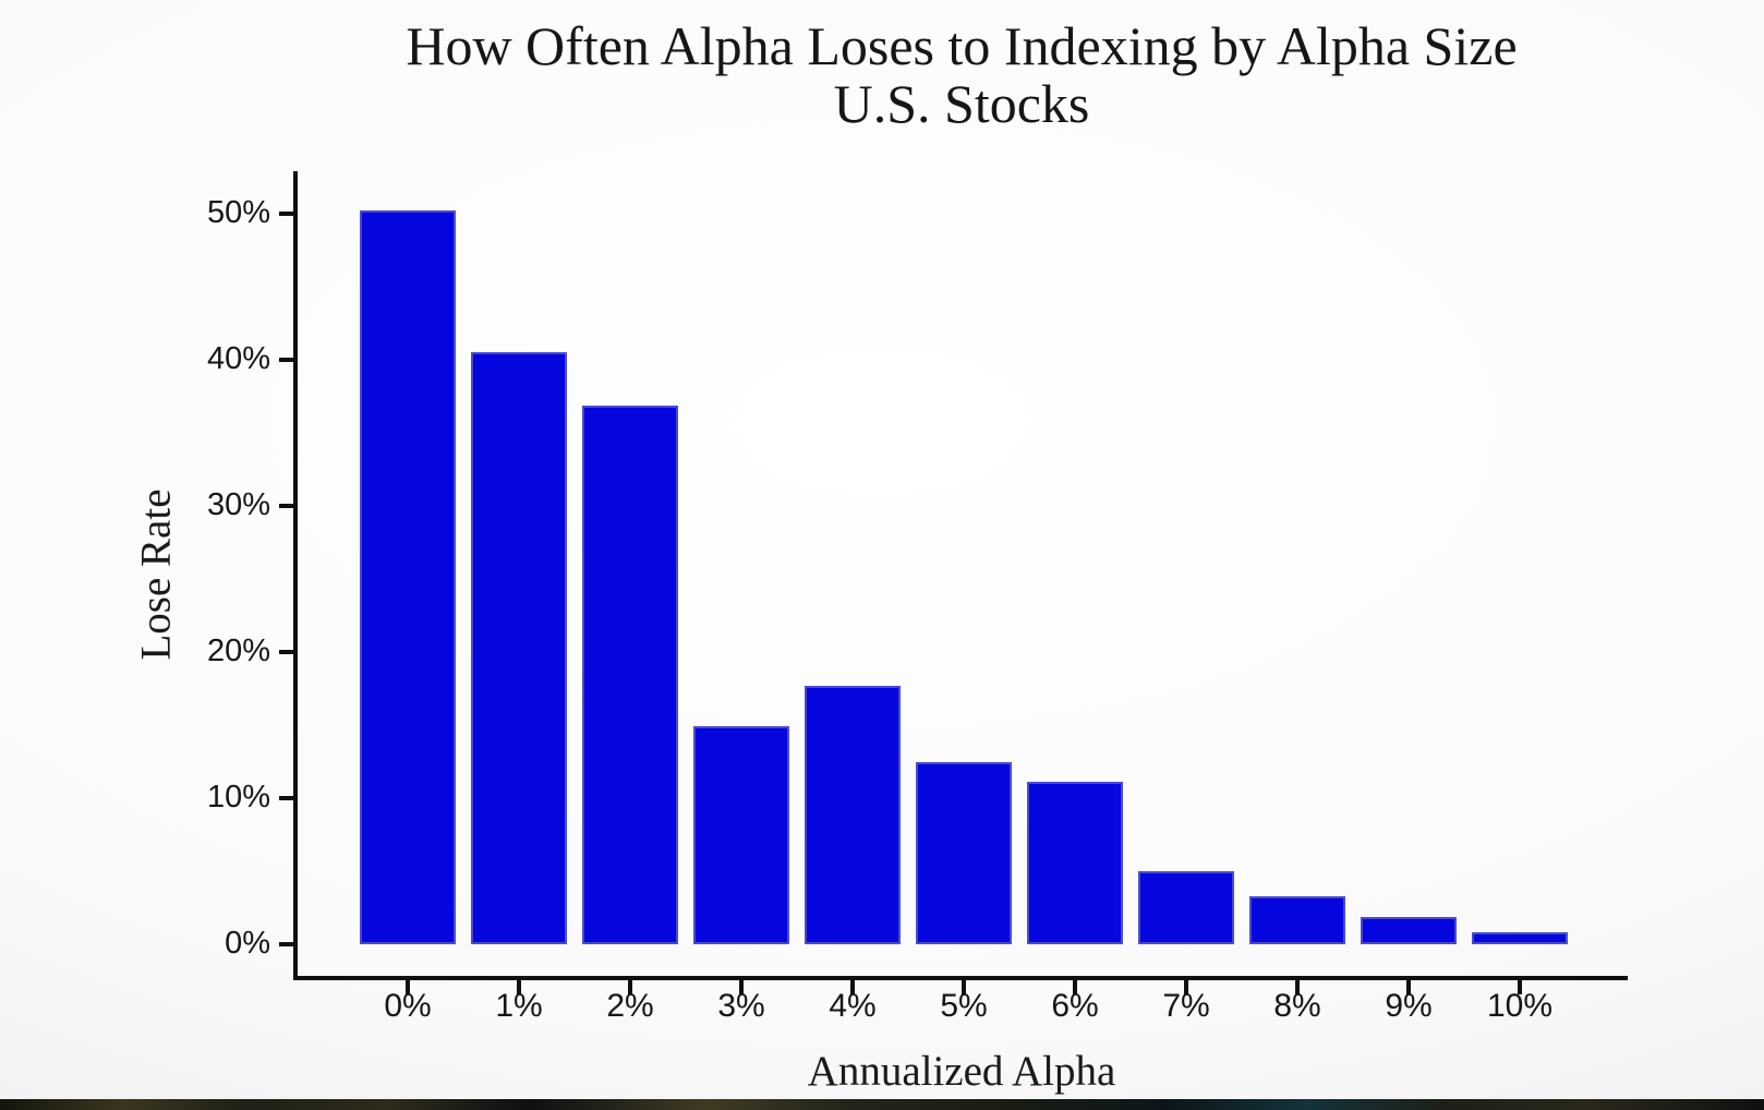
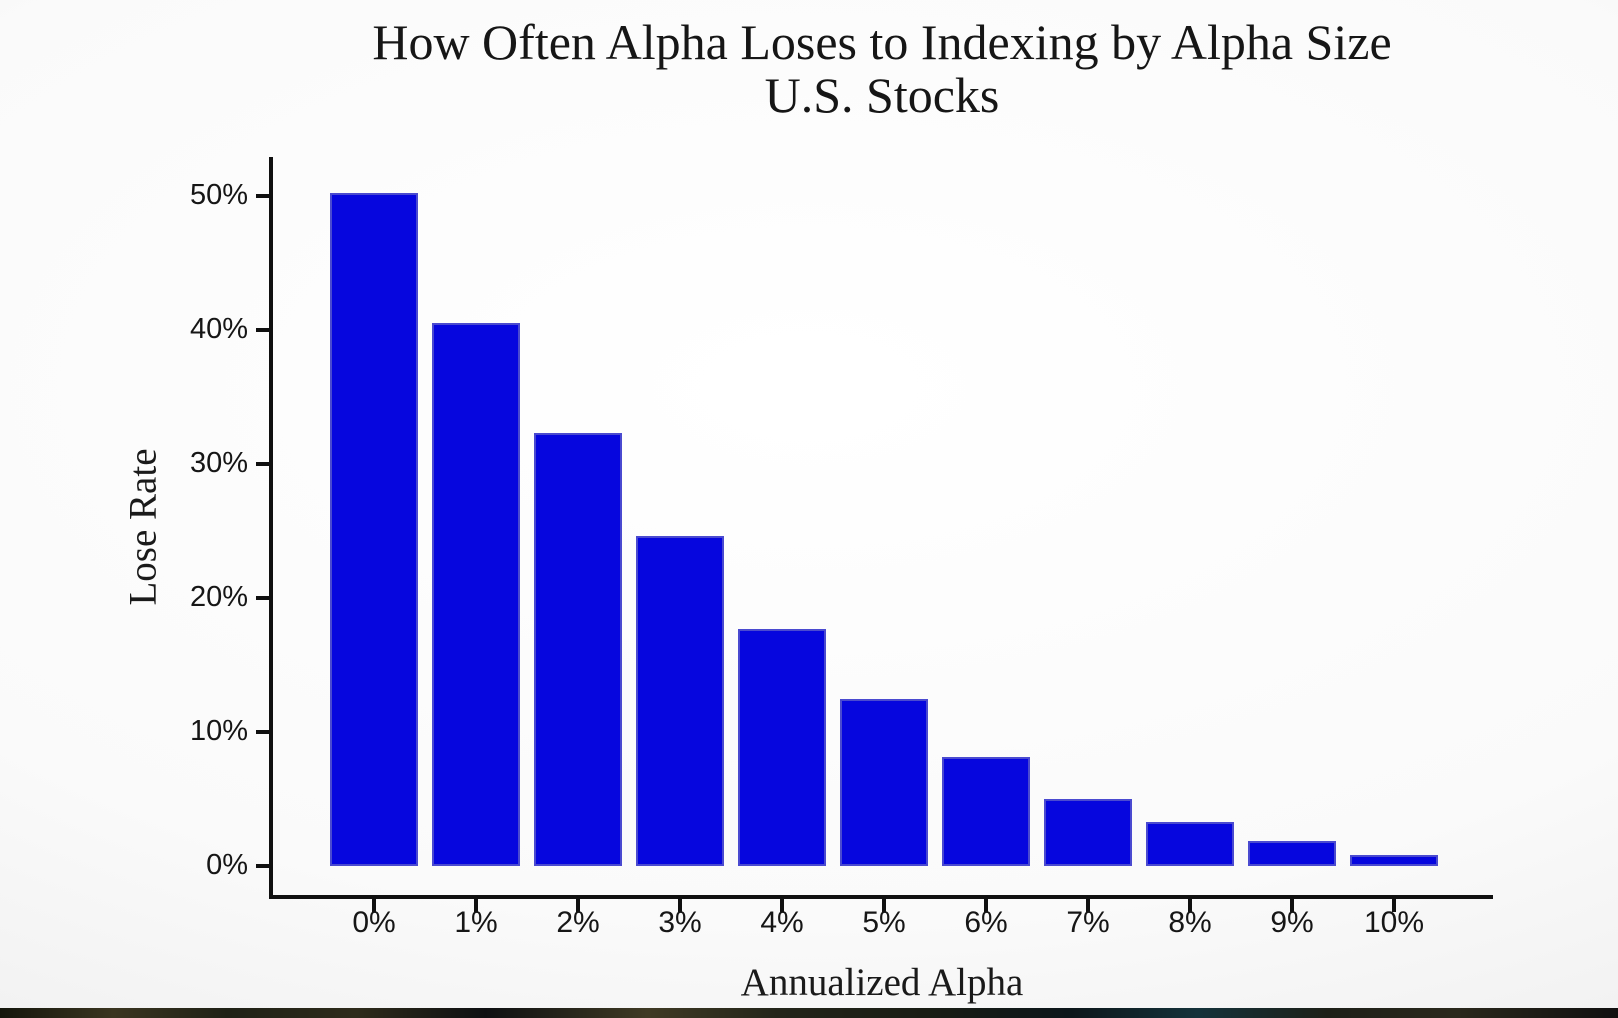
2%: 36.9% -> 32.3%
3%: 14.9% -> 24.6%
6%: 11.1% -> 8.1%
